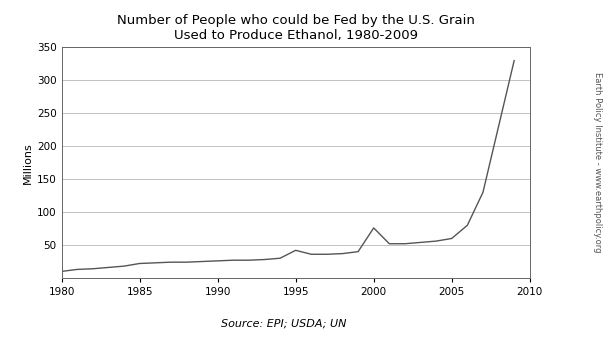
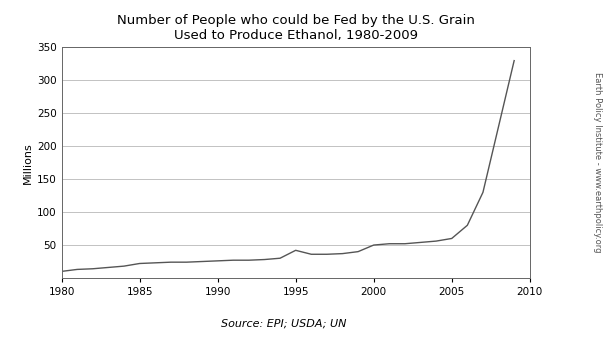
2000: 76 -> 50
